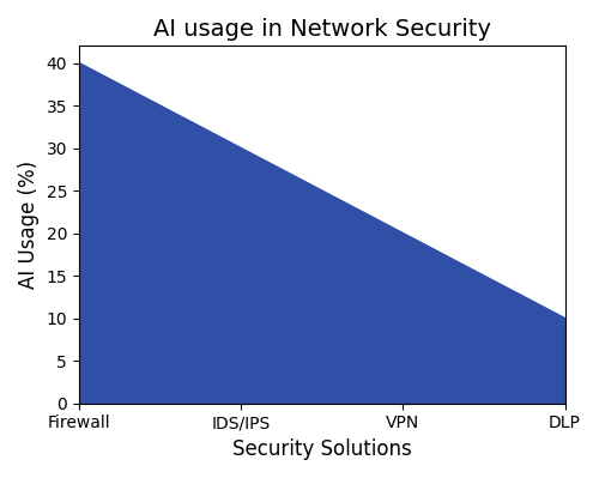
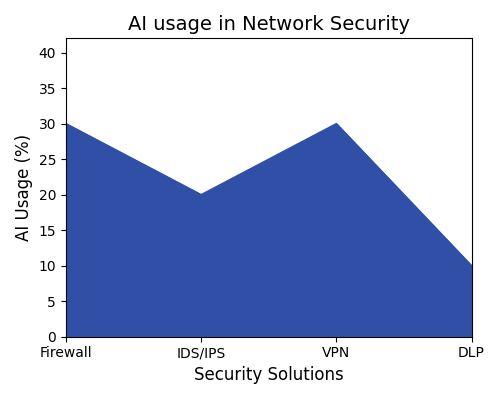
Firewall: 40 -> 30
IDS/IPS: 30 -> 20
VPN: 20 -> 30
